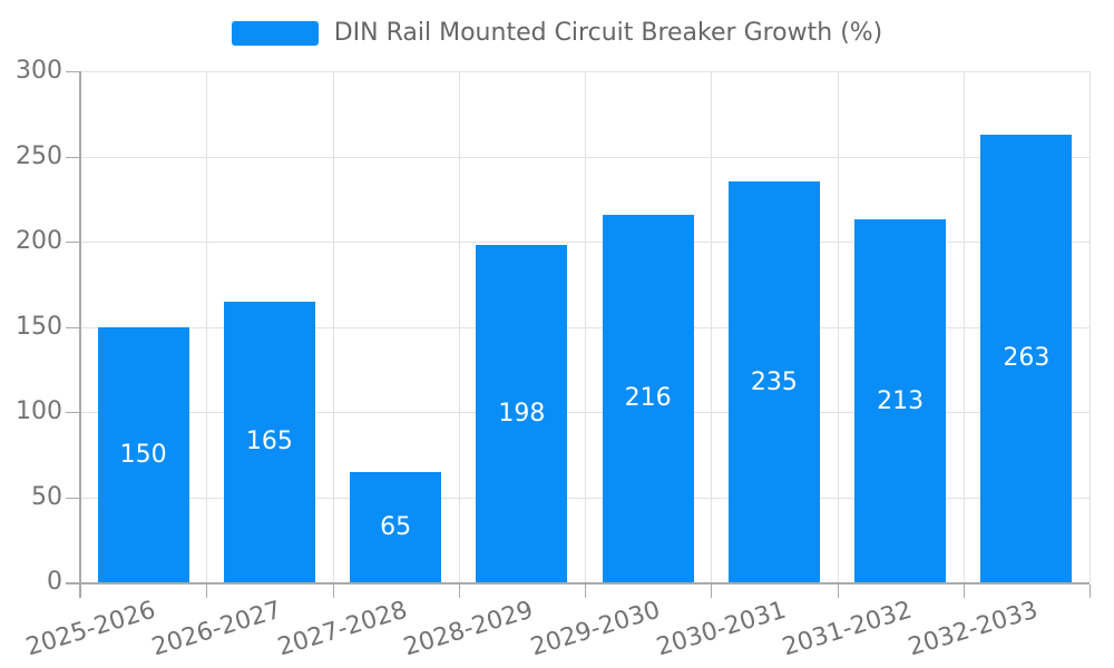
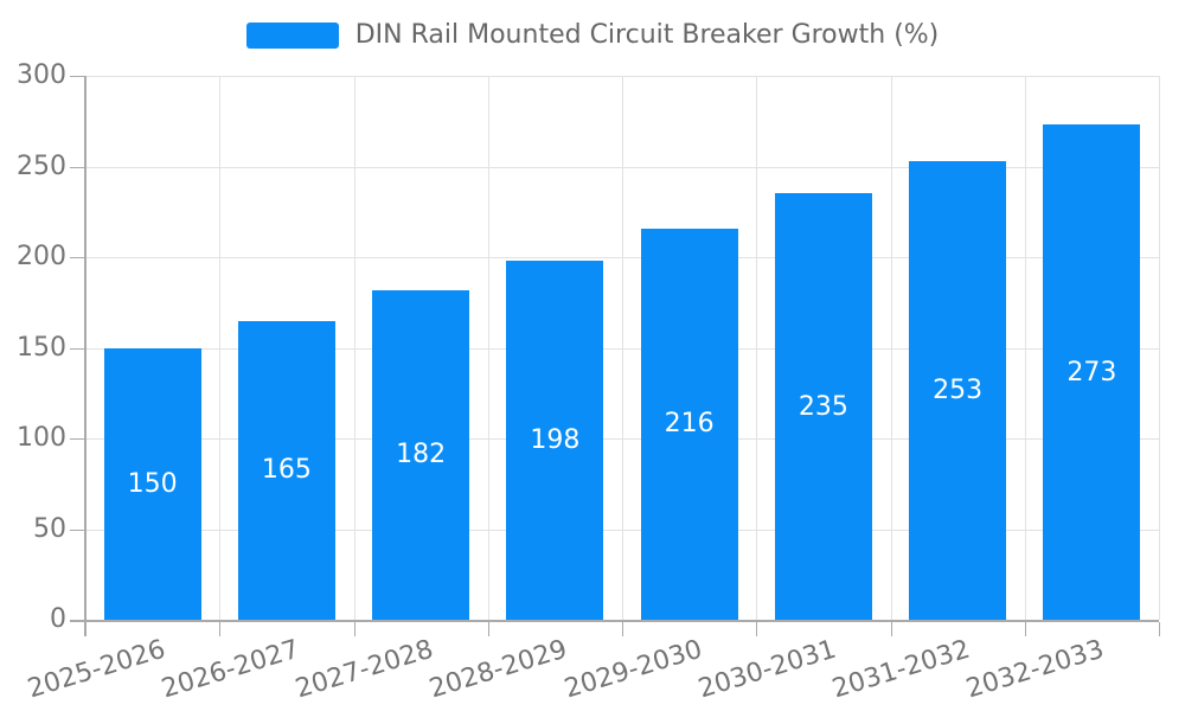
2027-2028: 65 -> 182
2031-2032: 213 -> 253
2032-2033: 263 -> 273
